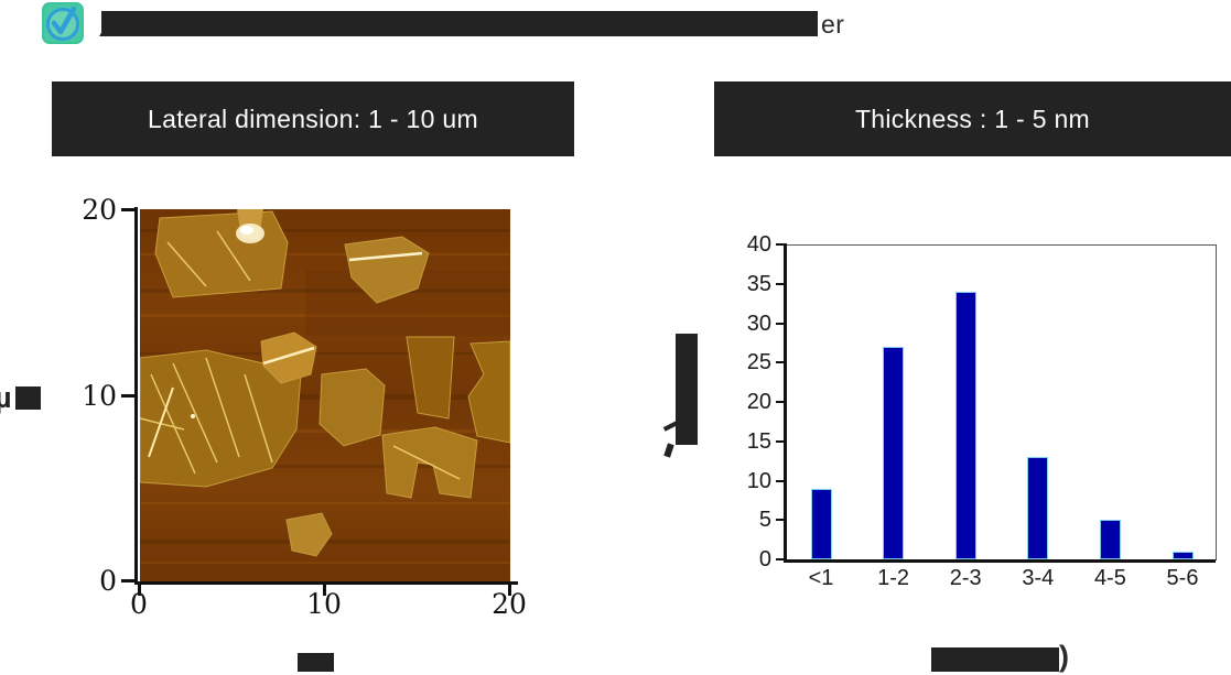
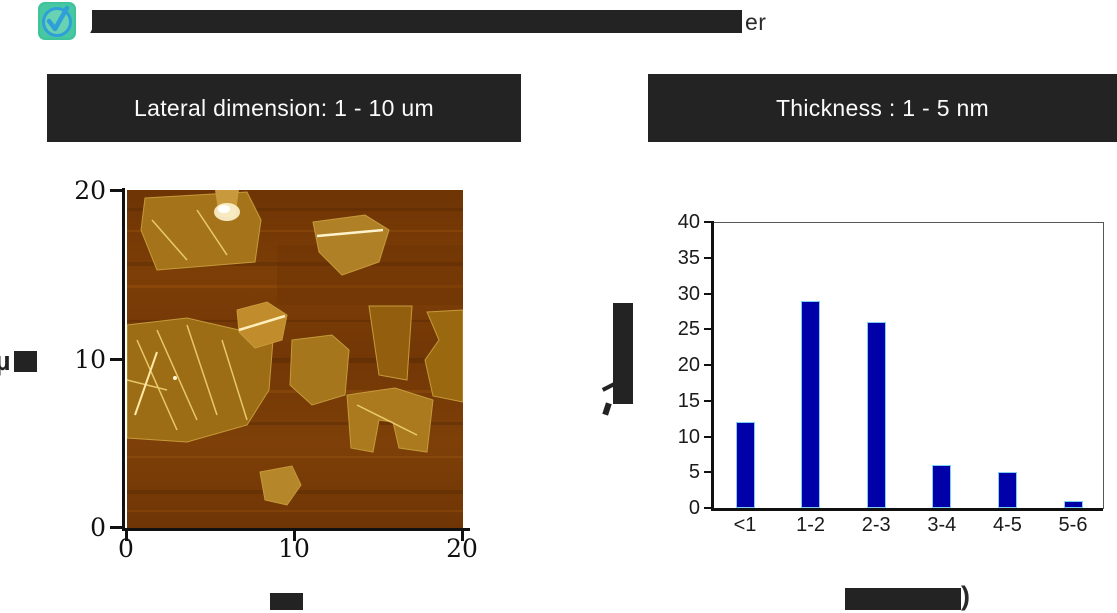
<1: 9 -> 12
1-2: 27 -> 29
2-3: 34 -> 26
3-4: 13 -> 6
